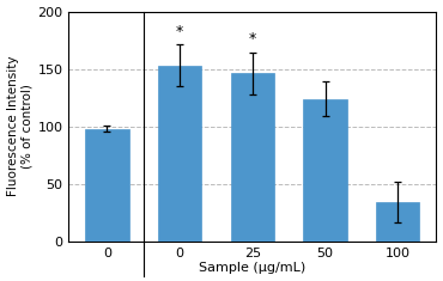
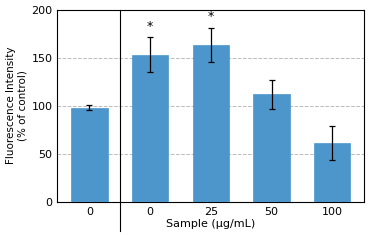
25: 146 -> 163
50: 124 -> 112
100: 34 -> 61
